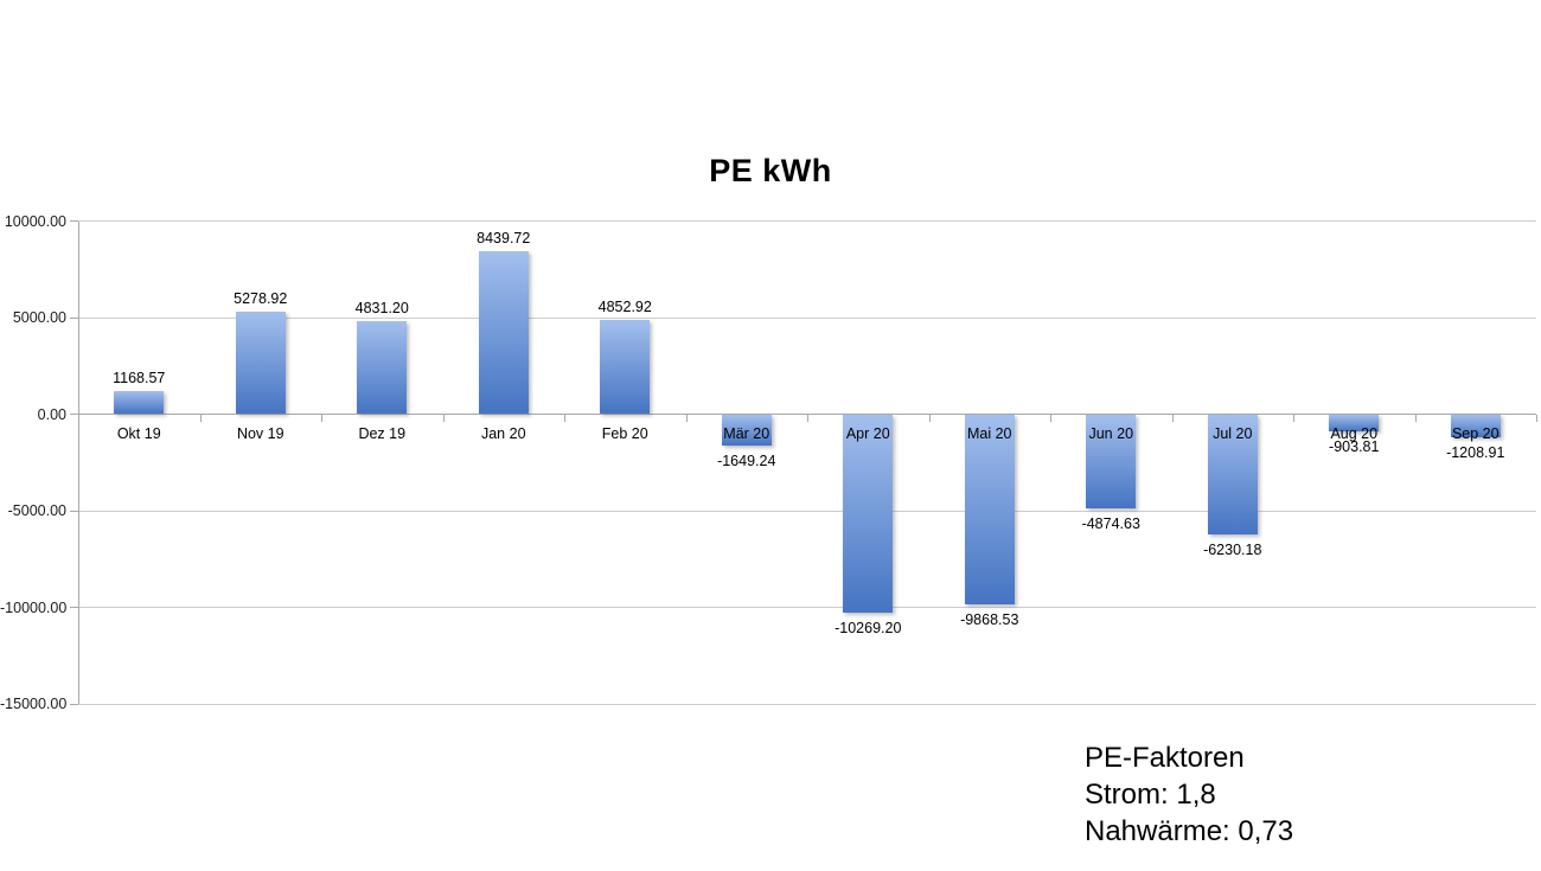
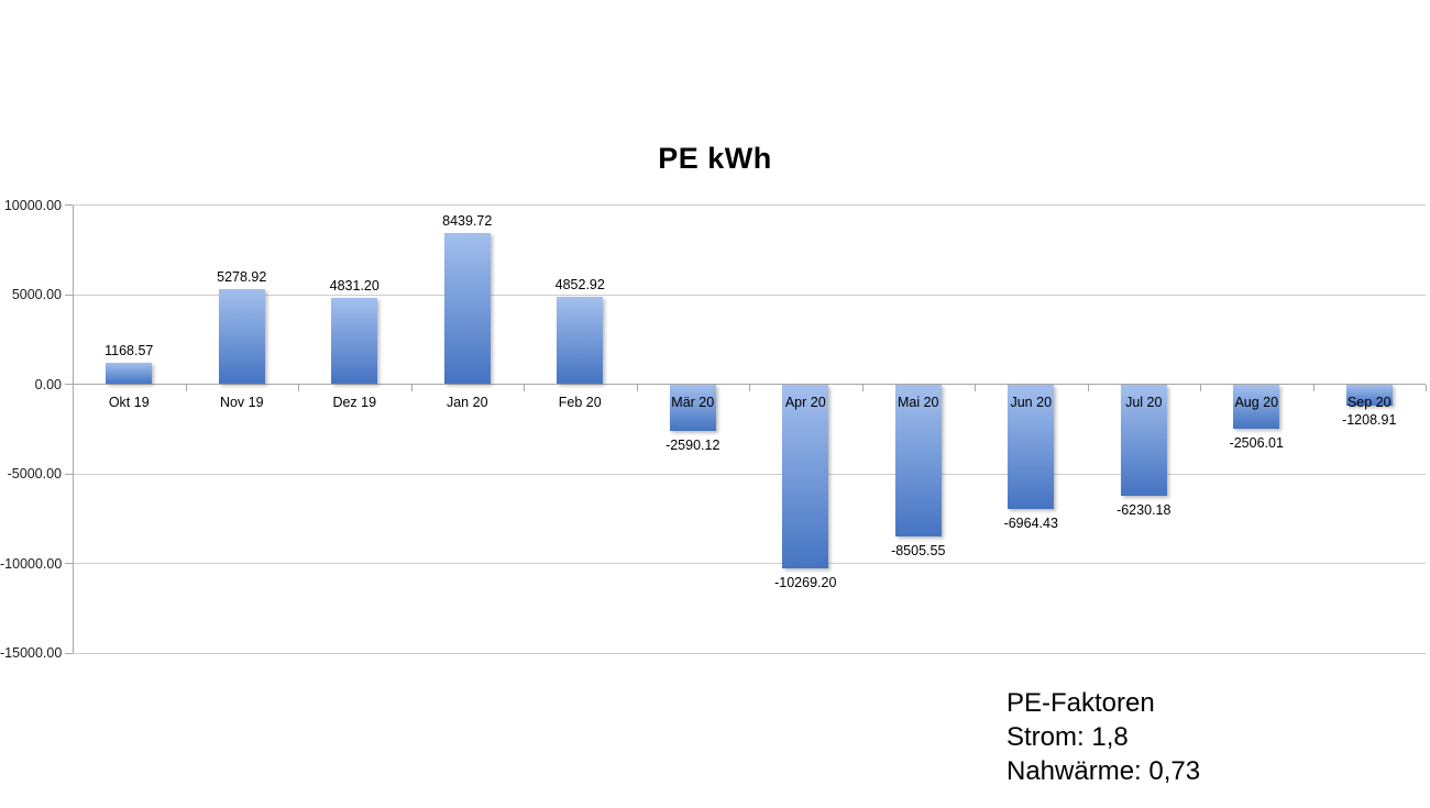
Mär 20: -1649.24 -> -2590.12
Mai 20: -9868.53 -> -8505.55
Jun 20: -4874.63 -> -6964.43
Aug 20: -903.81 -> -2506.01
